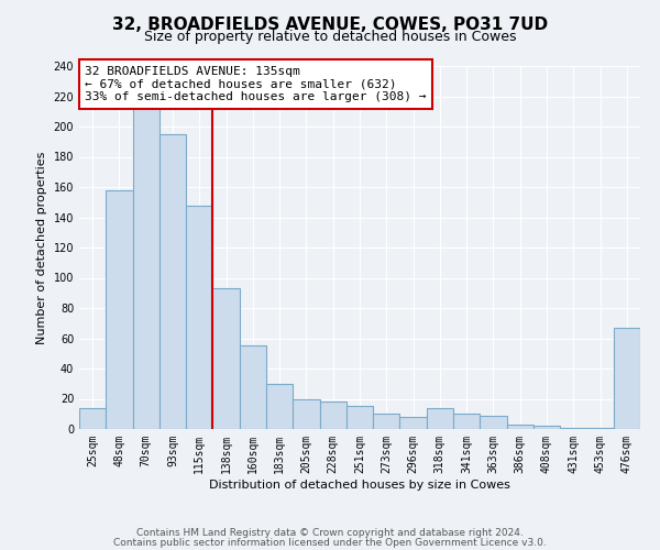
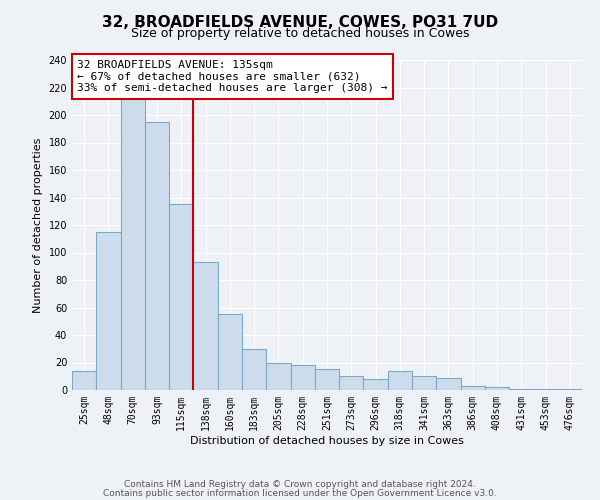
48sqm: 158 -> 115
115sqm: 148 -> 135
476sqm: 67 -> 1
